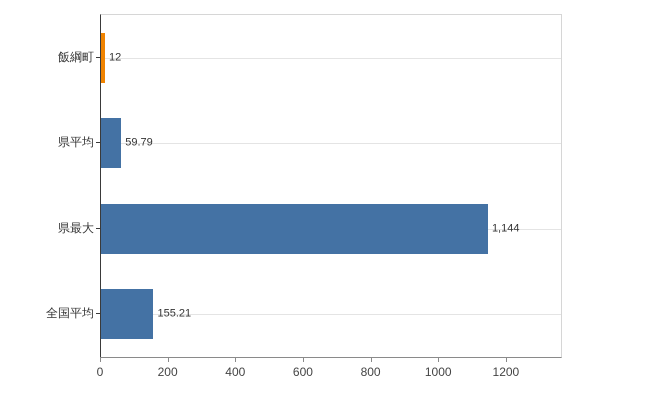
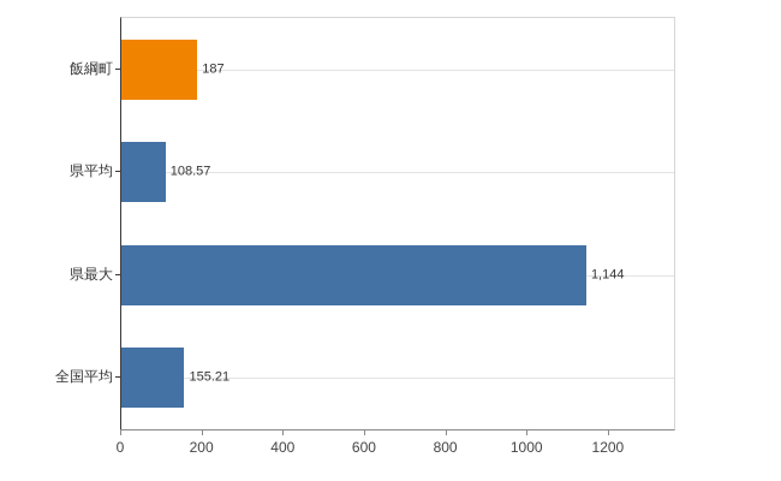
飯綱町: 12 -> 187
県平均: 59.79 -> 108.57
